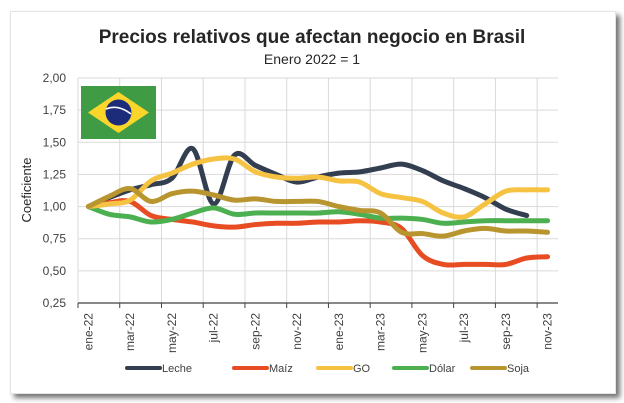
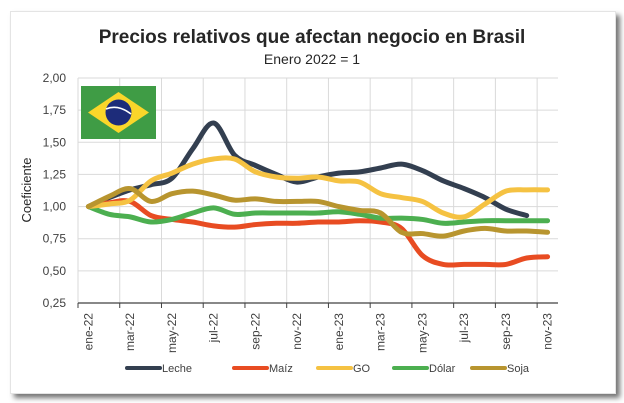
Leche/jul-22: 1,02 -> 1,65
